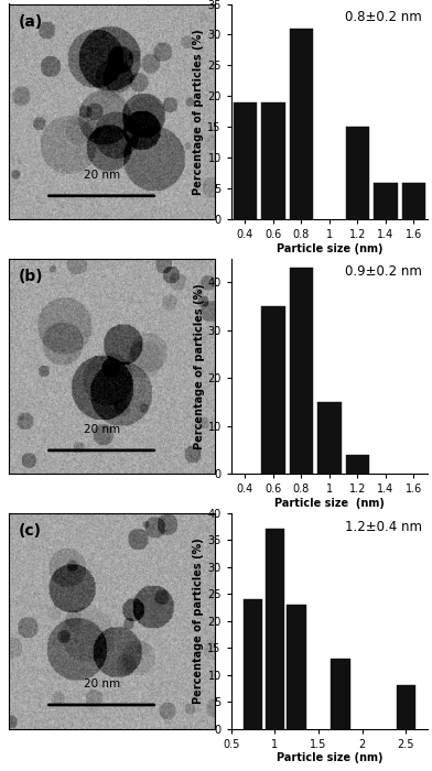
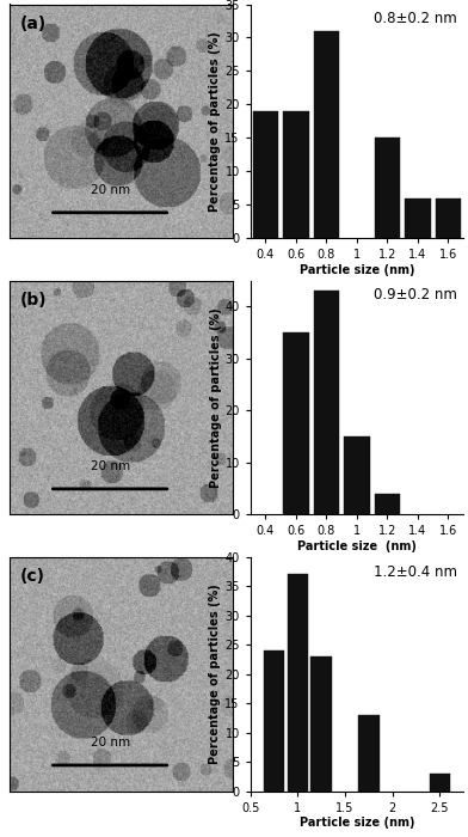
2.5: 8 -> 3
